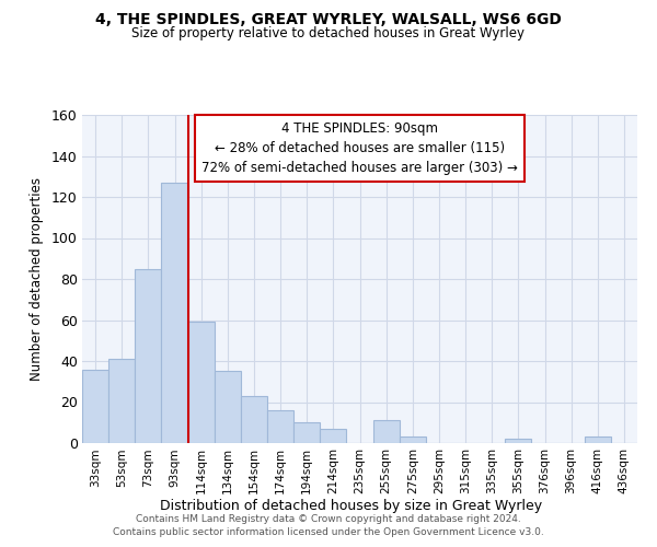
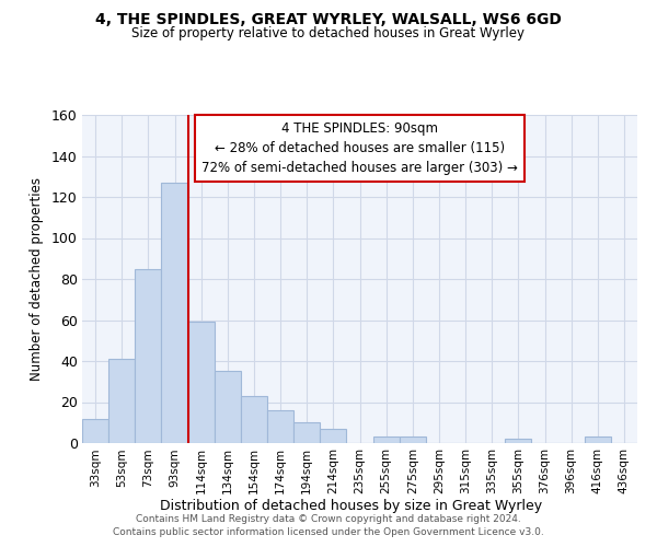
33sqm: 36 -> 12
255sqm: 11 -> 3
